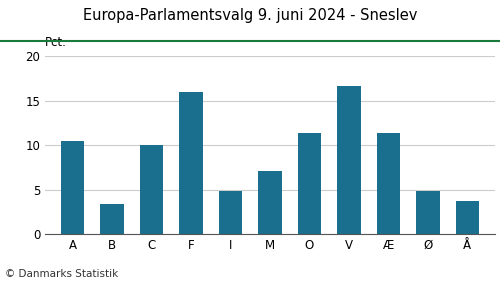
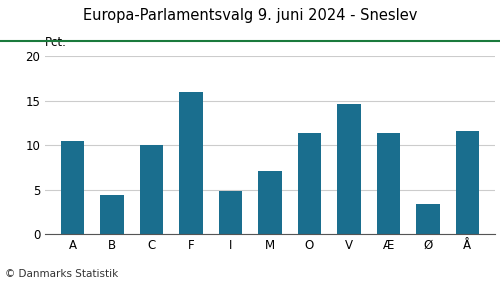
B: 3.4 -> 4.4
V: 16.7 -> 14.6
Ø: 4.8 -> 3.4
Å: 3.7 -> 11.6
